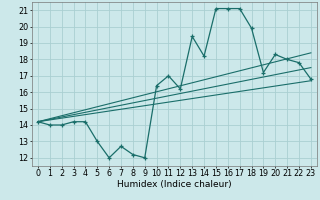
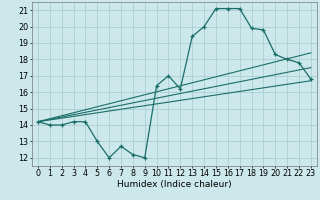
14: 18.2 -> 20.0
19: 17.2 -> 19.8
